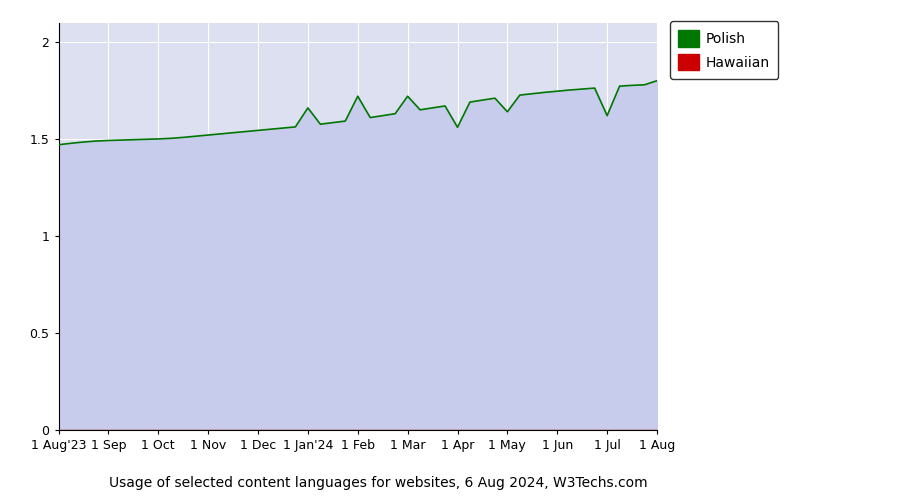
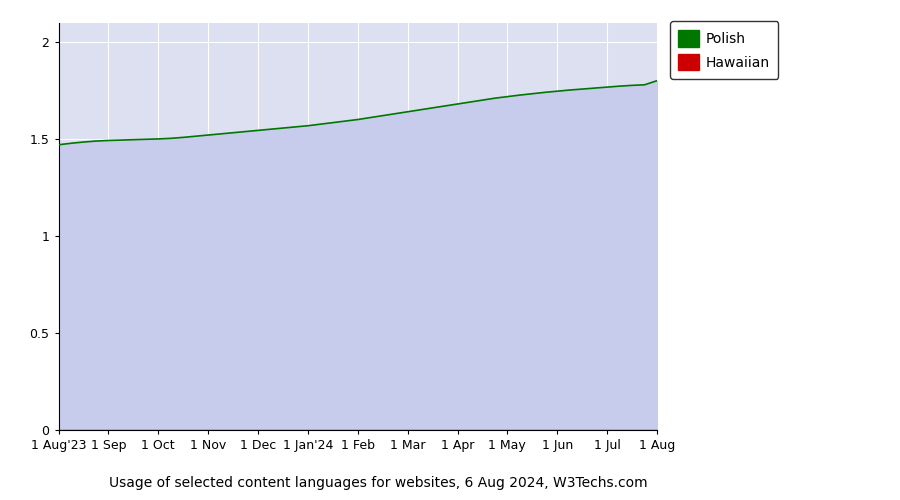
Polish/1 Jan'24: 1.66 -> 1.57
Polish/1 Feb: 1.72 -> 1.60
Polish/1 Mar: 1.72 -> 1.64
Polish/1 Apr: 1.56 -> 1.68
Polish/1 May: 1.64 -> 1.72
Polish/1 Jul: 1.62 -> 1.77
